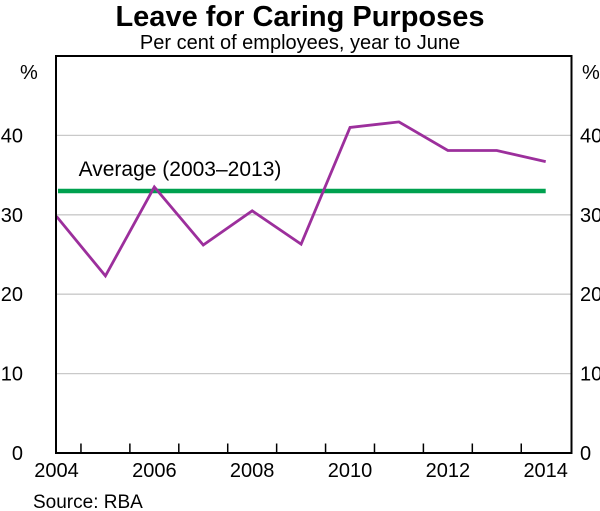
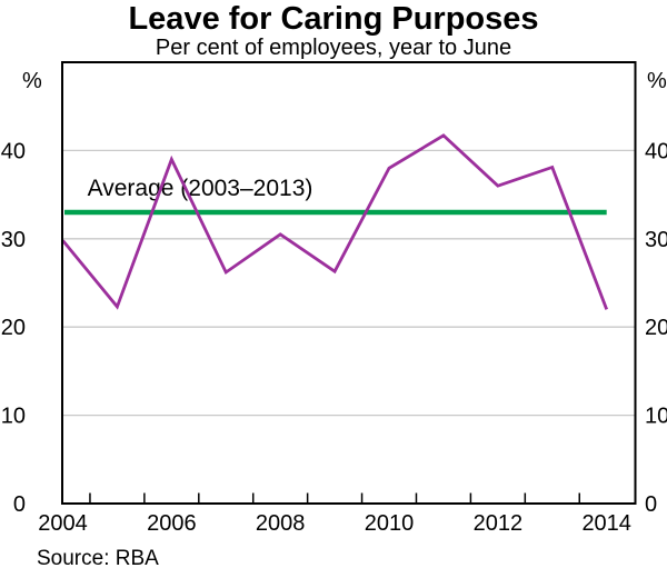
2006: 34 -> 39
2010: 41 -> 38
2012: 38 -> 36
2014: 37 -> 22
